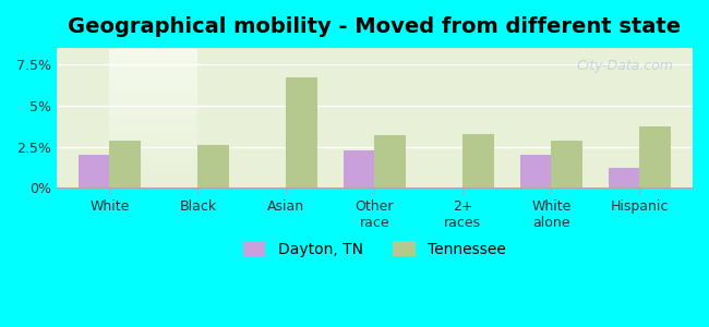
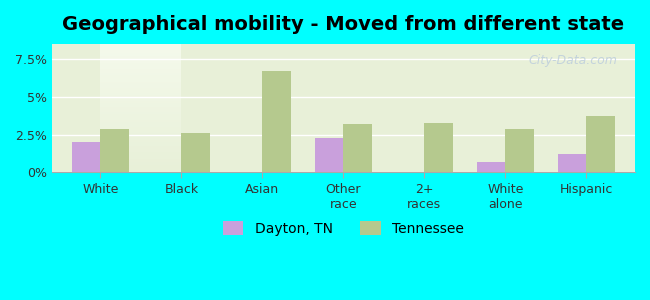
Dayton, TN/White alone: 2.0% -> 0.7%
